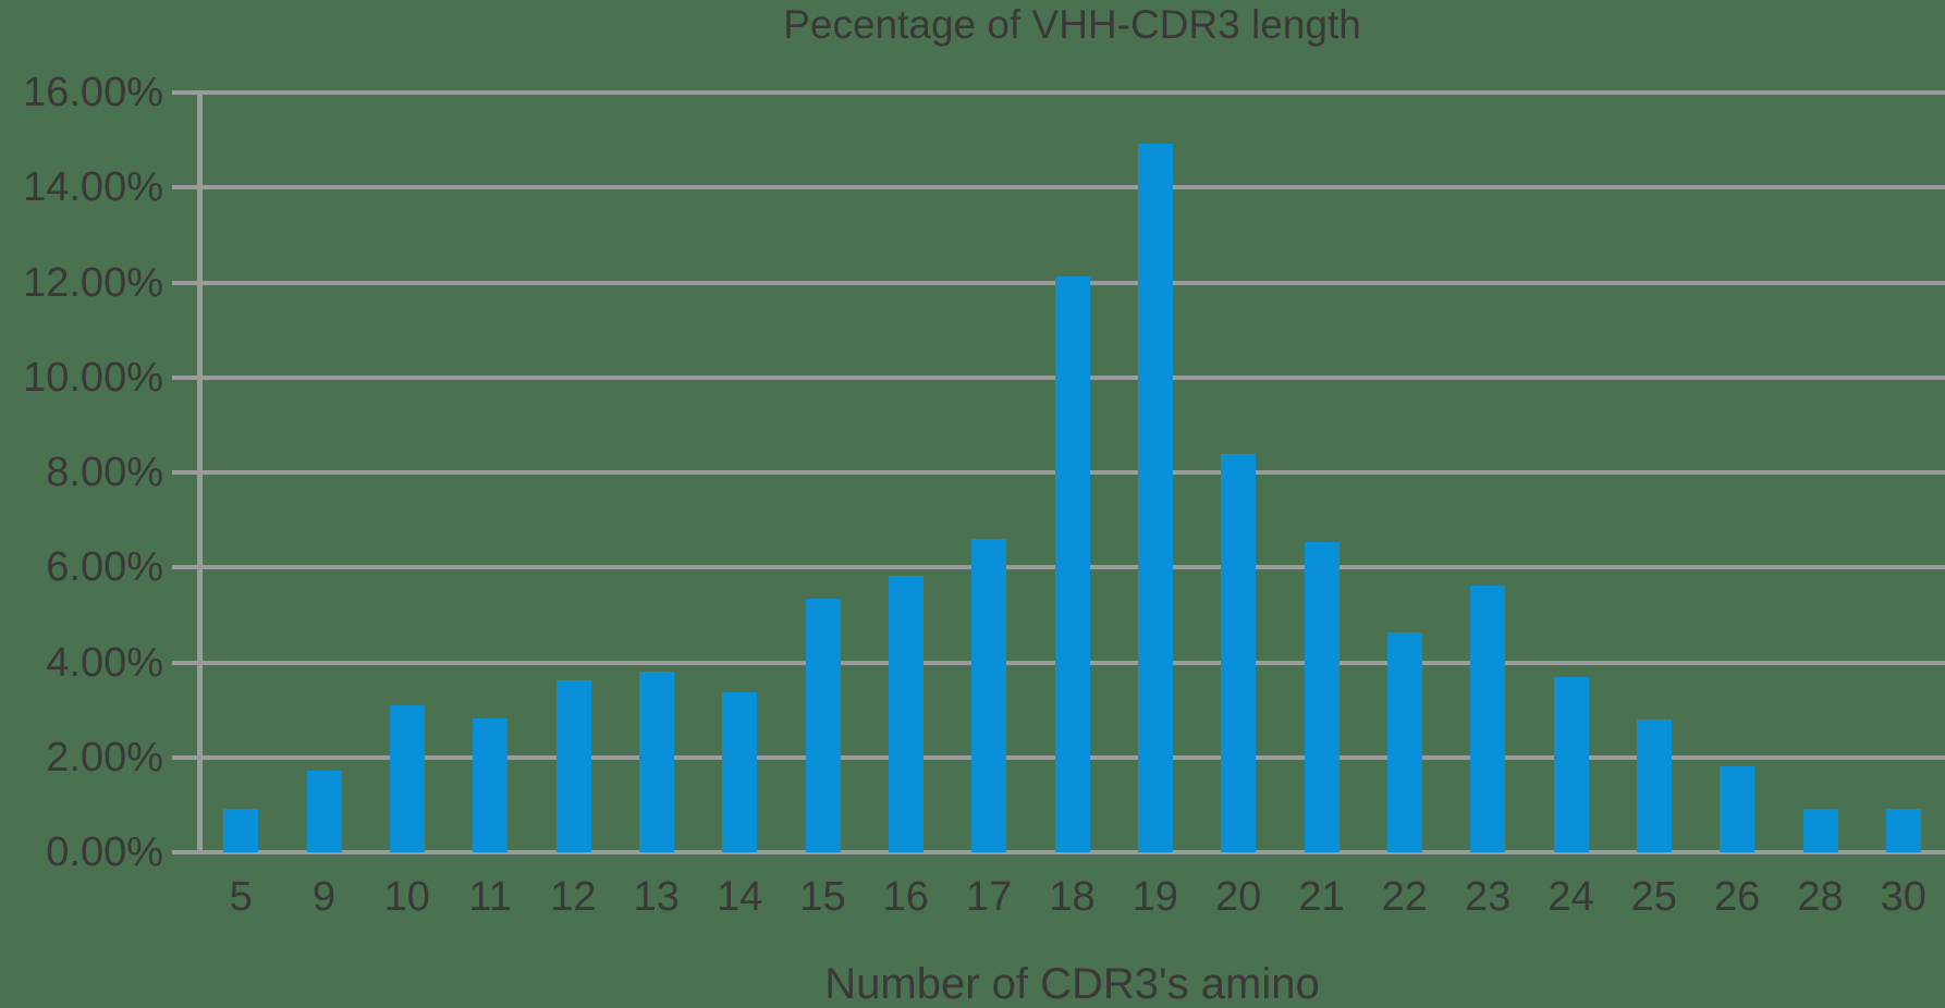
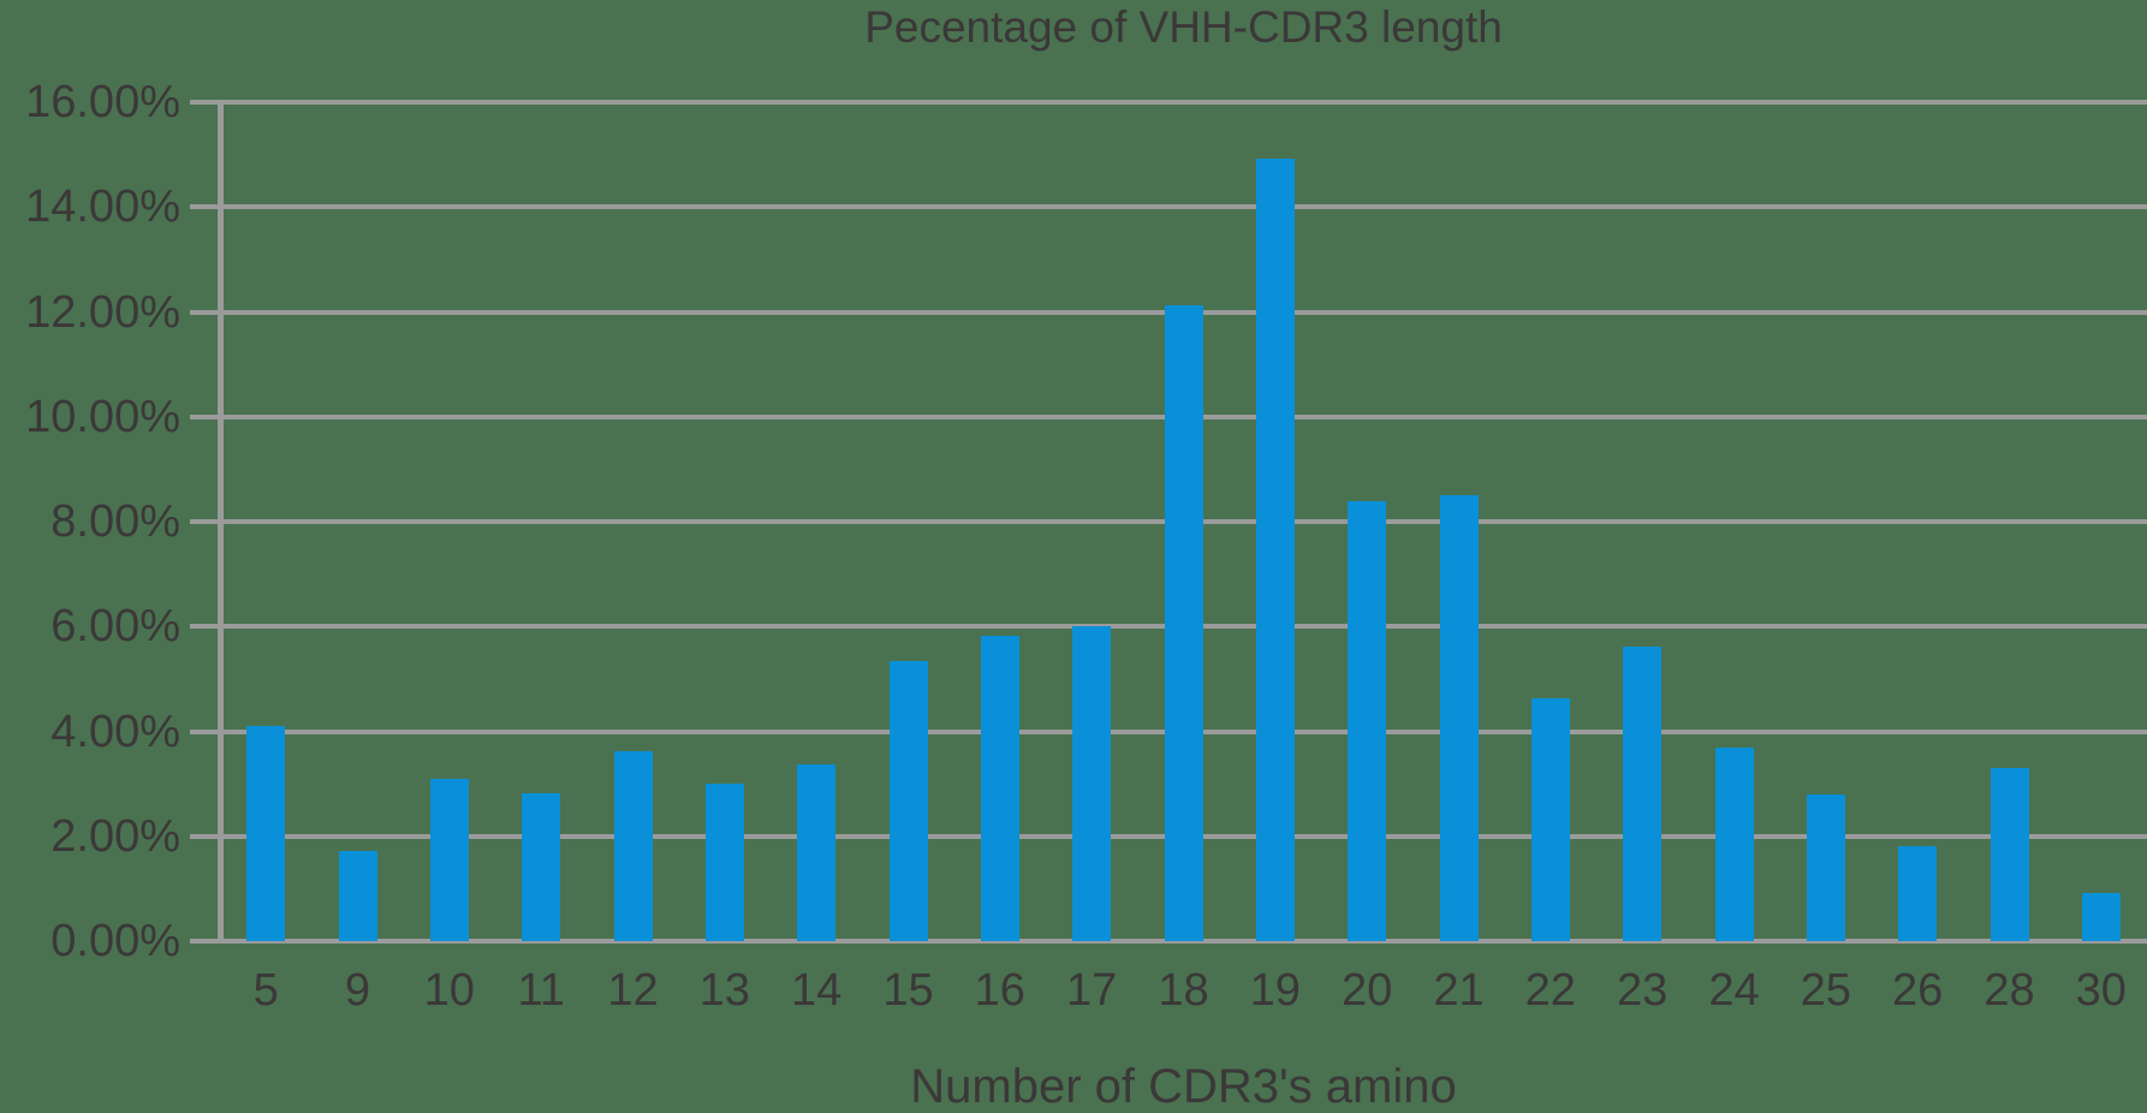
5: 0.9% -> 4.1%
13: 3.8% -> 3.0%
17: 6.6% -> 6.0%
21: 6.5% -> 8.5%
28: 0.9% -> 3.3%
